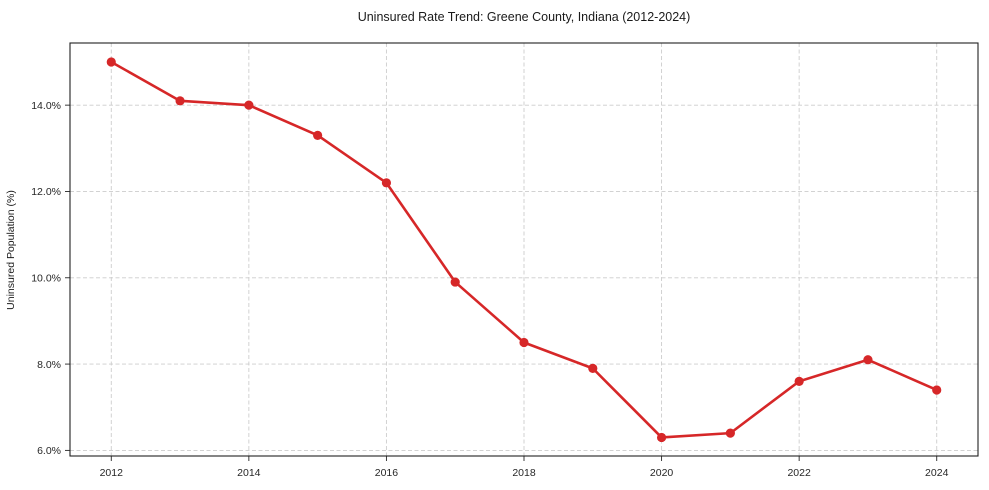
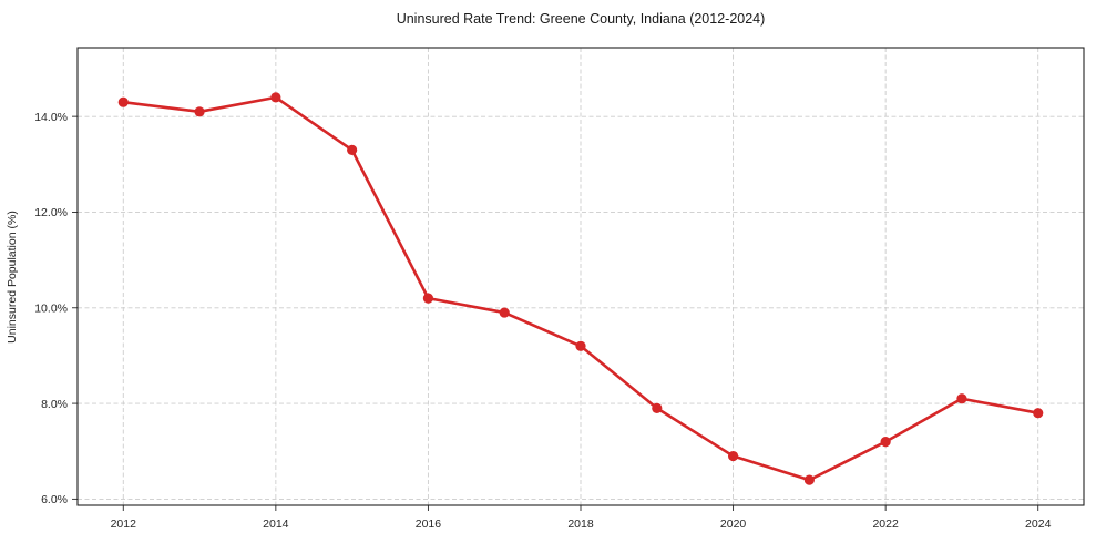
2012: 15.0% -> 14.3%
2014: 14.0% -> 14.4%
2016: 12.2% -> 10.2%
2018: 8.5% -> 9.2%
2020: 6.3% -> 6.9%
2022: 7.6% -> 7.2%
2024: 7.4% -> 7.8%
